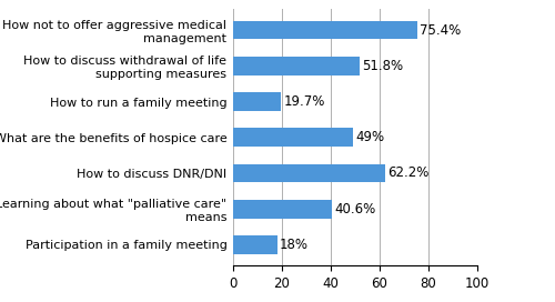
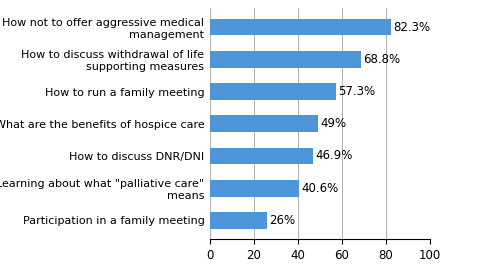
How not to offer aggressive medical management: 75.4% -> 82.3%
How to discuss withdrawal of life supporting measures: 51.8% -> 68.8%
How to run a family meeting: 19.7% -> 57.3%
How to discuss DNR/DNI: 62.2% -> 46.9%
Participation in a family meeting: 18% -> 26%
